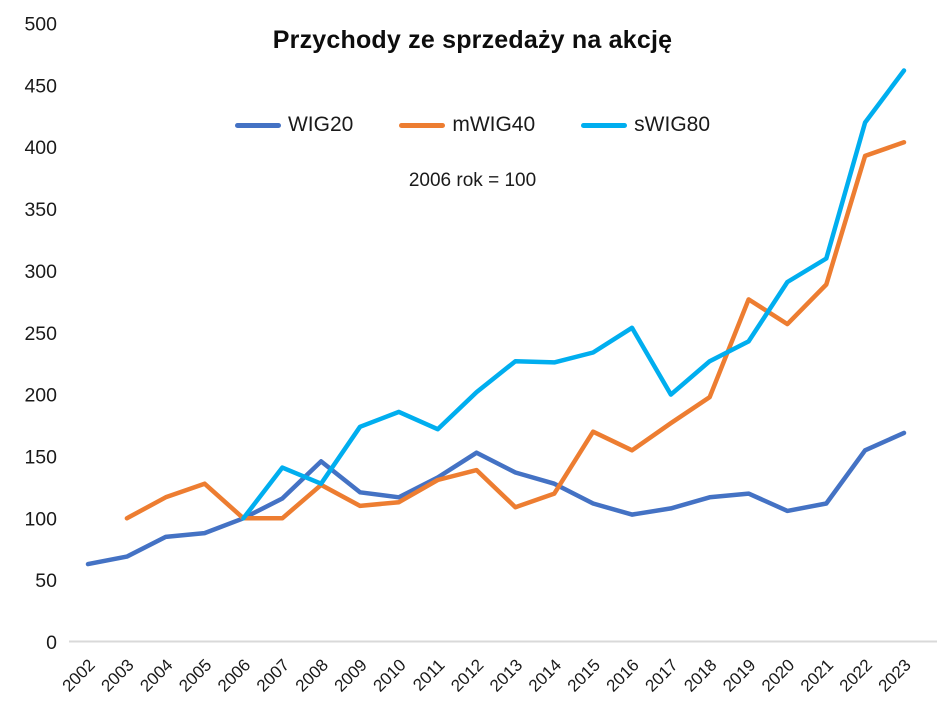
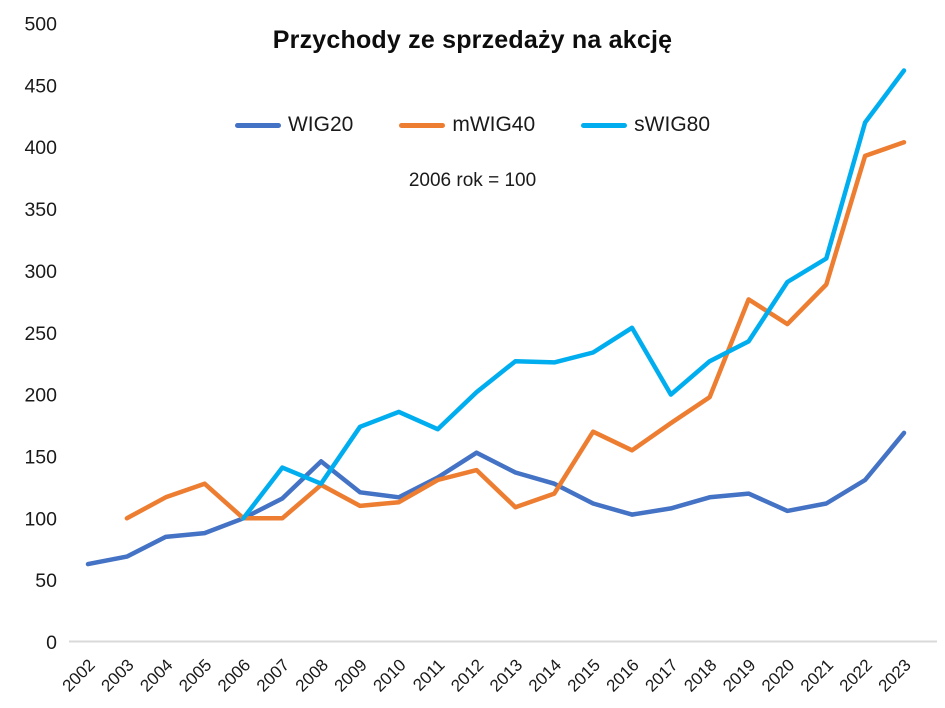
WIG20/2022: 155 -> 131
